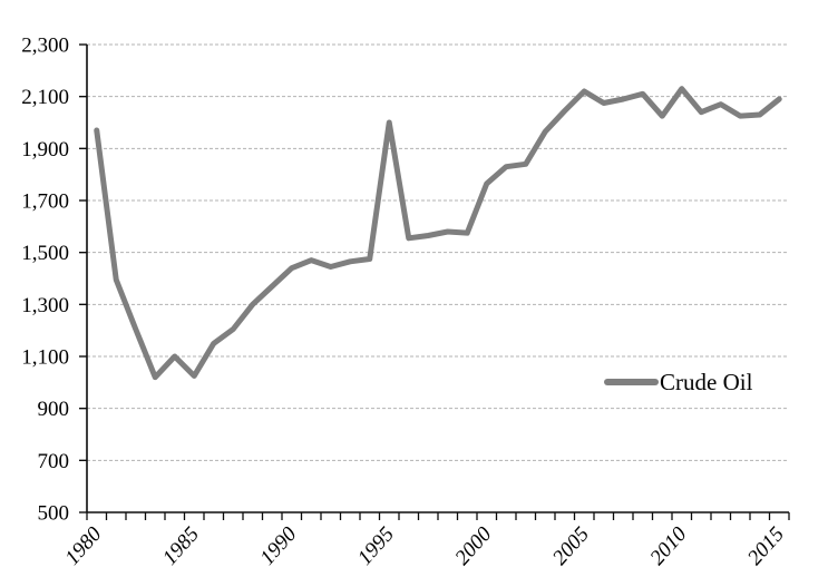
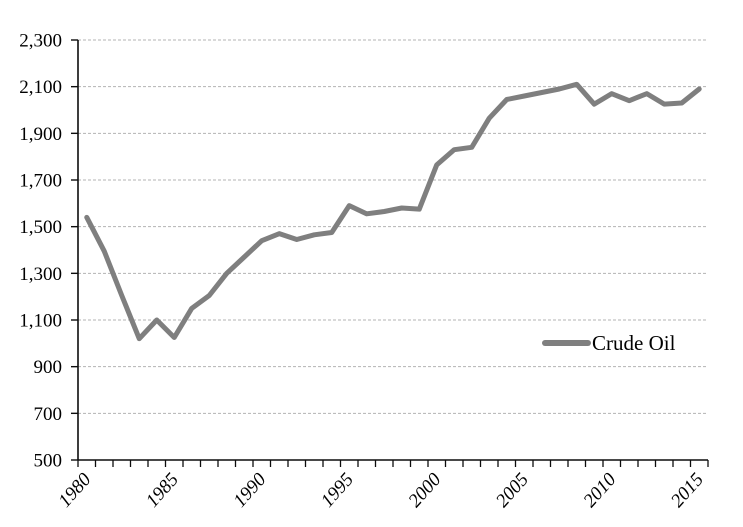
1980: 1970 -> 1540
1995: 2000 -> 1590
2005: 2120 -> 2060
2010: 2130 -> 2070
